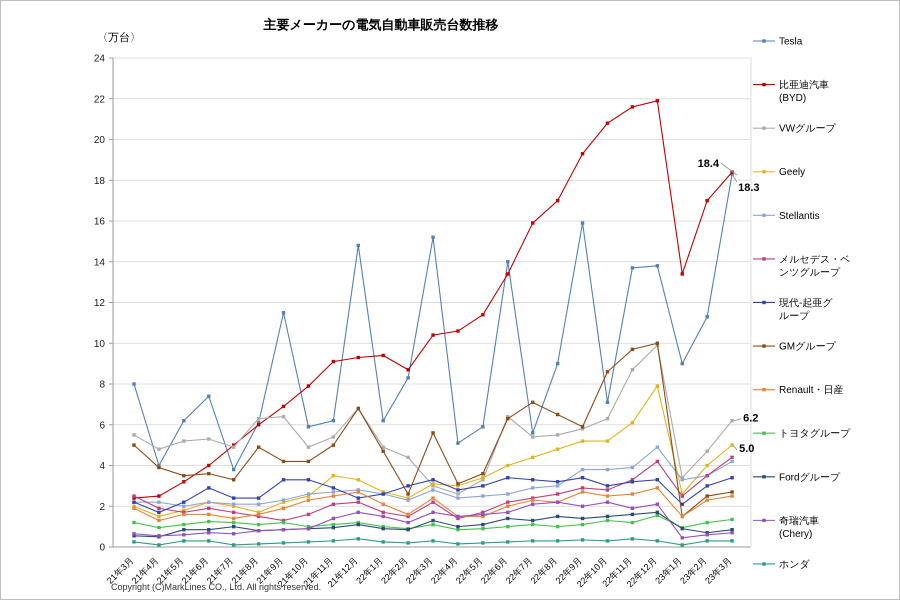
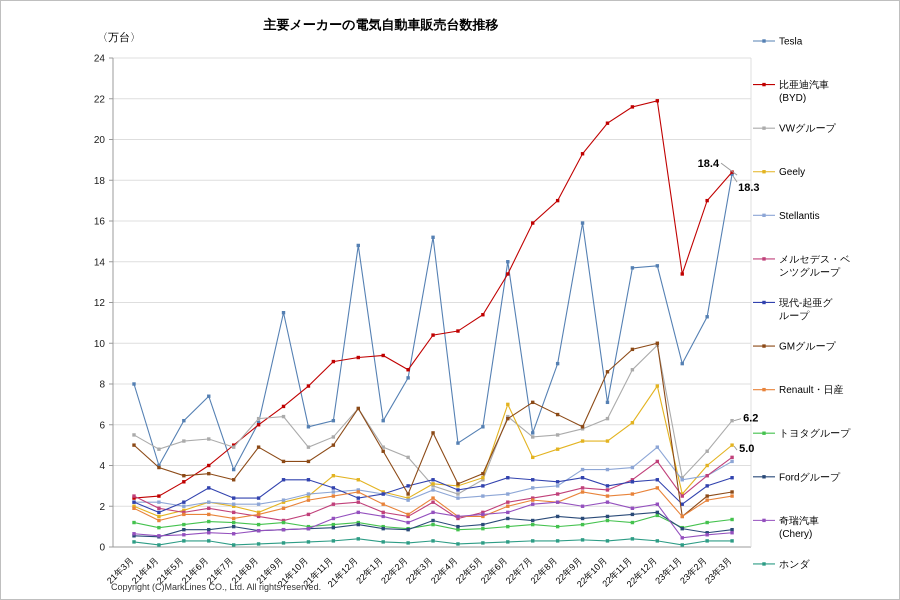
Geely/22年6月: 4.0 -> 7.0
